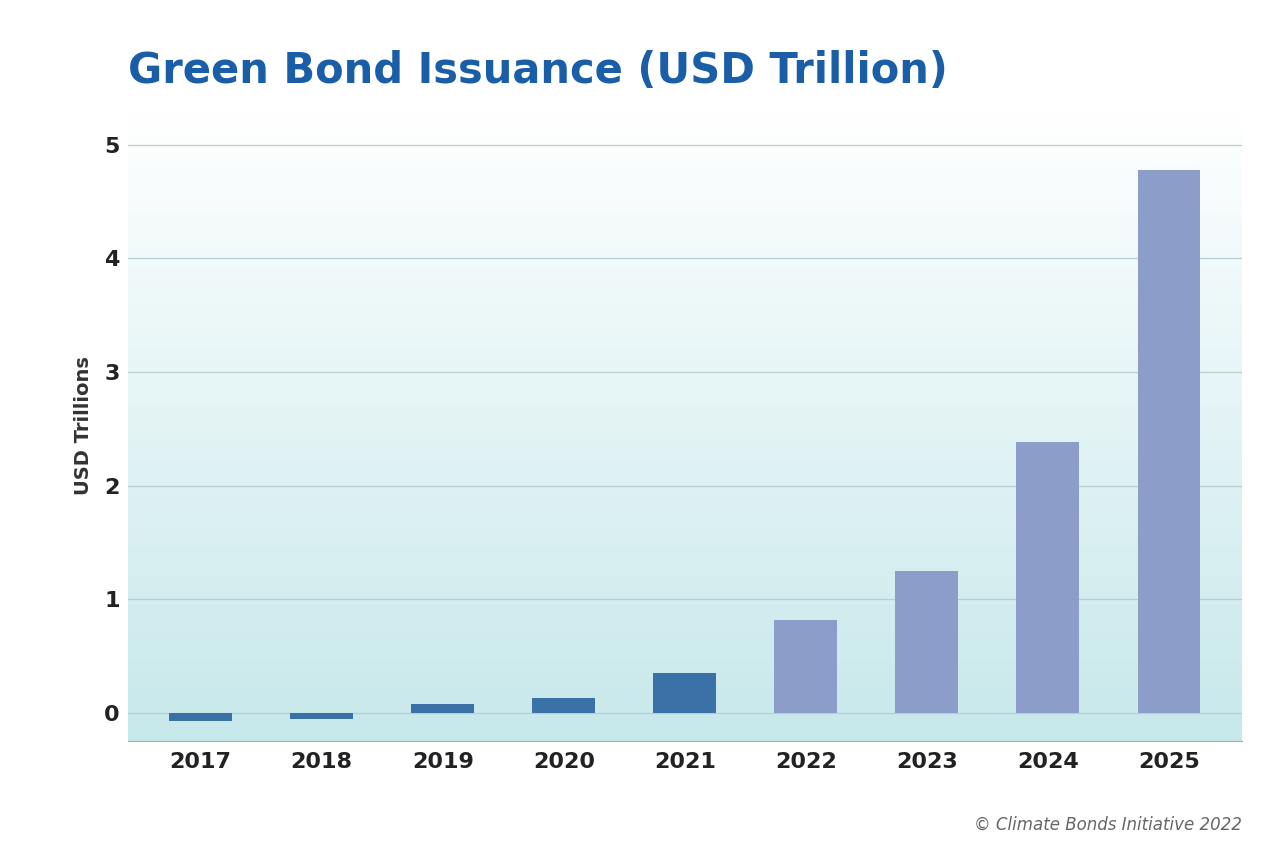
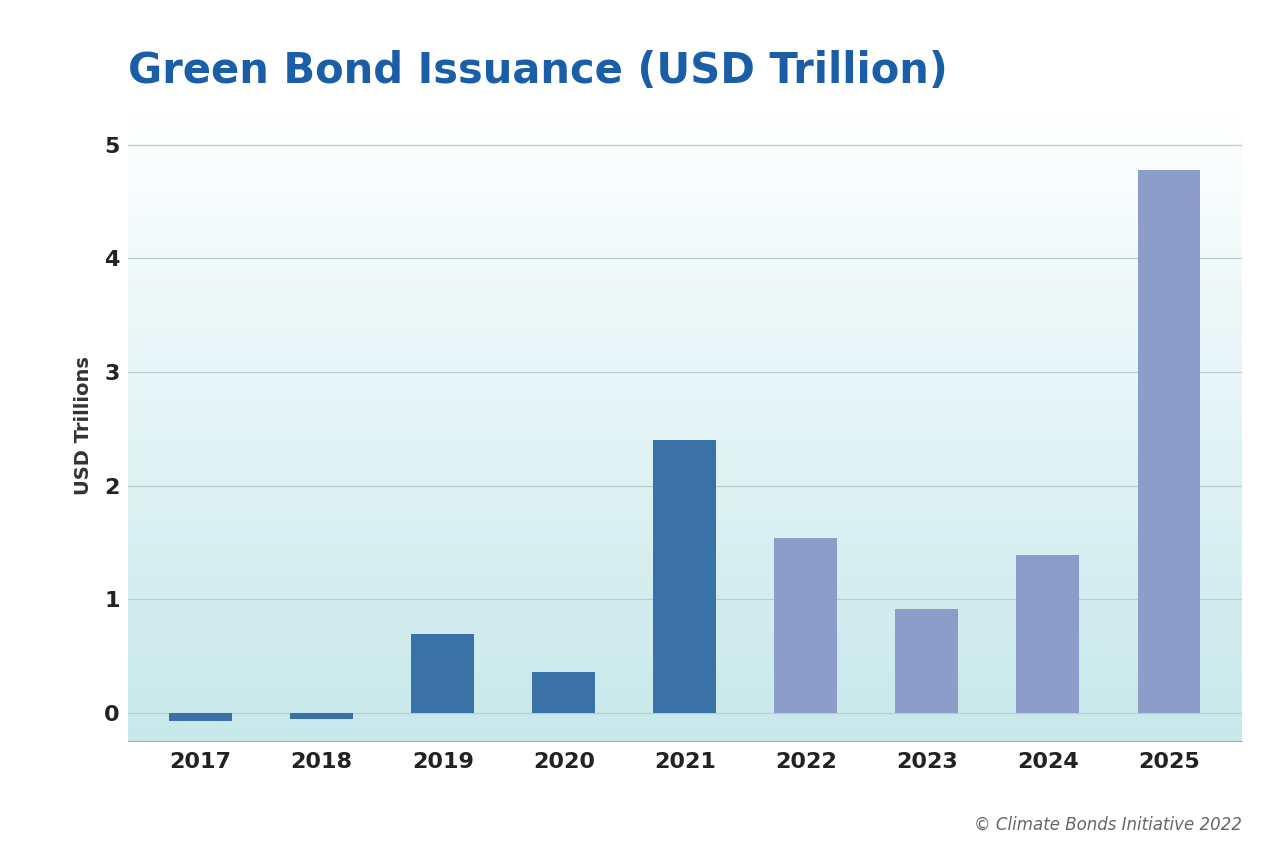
2019: 0.08 -> 0.69
2020: 0.13 -> 0.36
2021: 0.35 -> 2.40
2022: 0.82 -> 1.54
2023: 1.25 -> 0.91
2024: 2.38 -> 1.39
